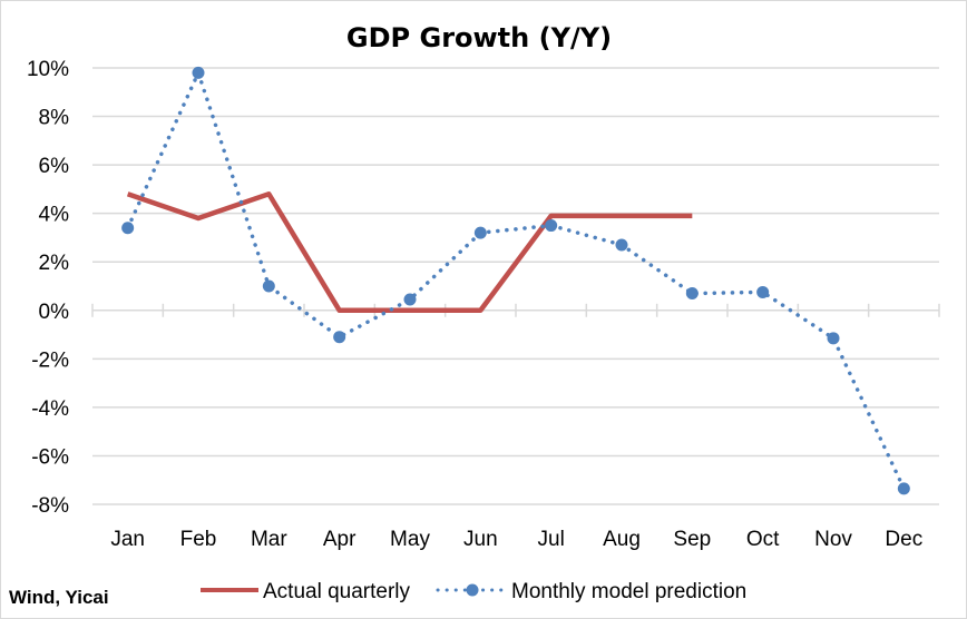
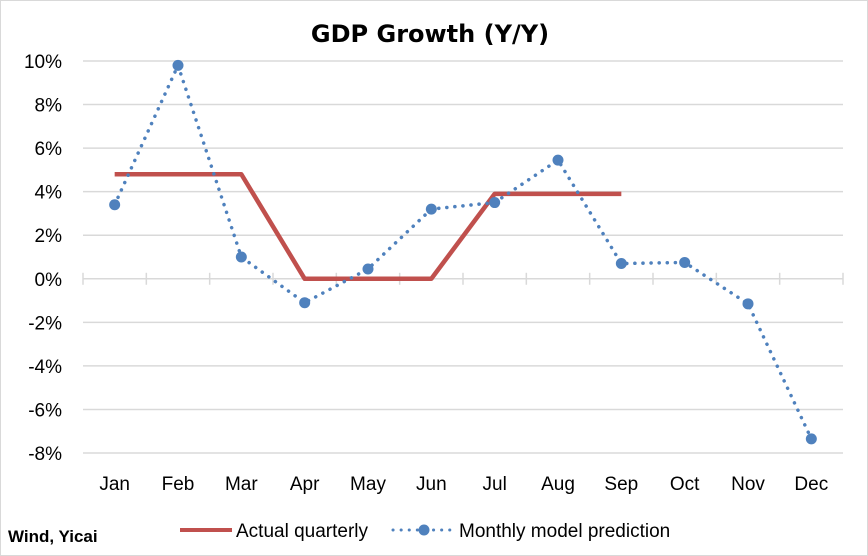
Actual quarterly/Feb: 3.8% -> 4.8%
Monthly model prediction/Aug: 2.7% -> 5.5%
